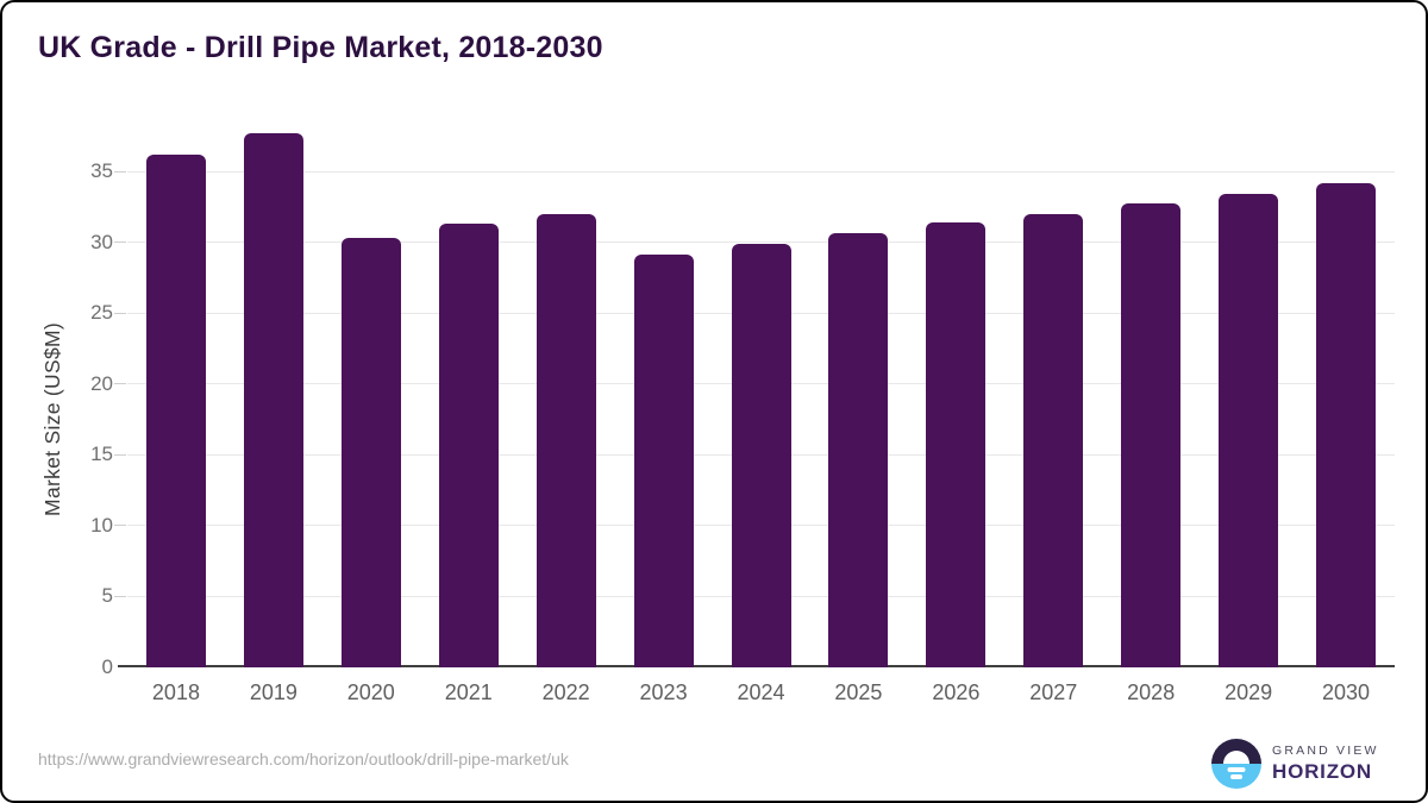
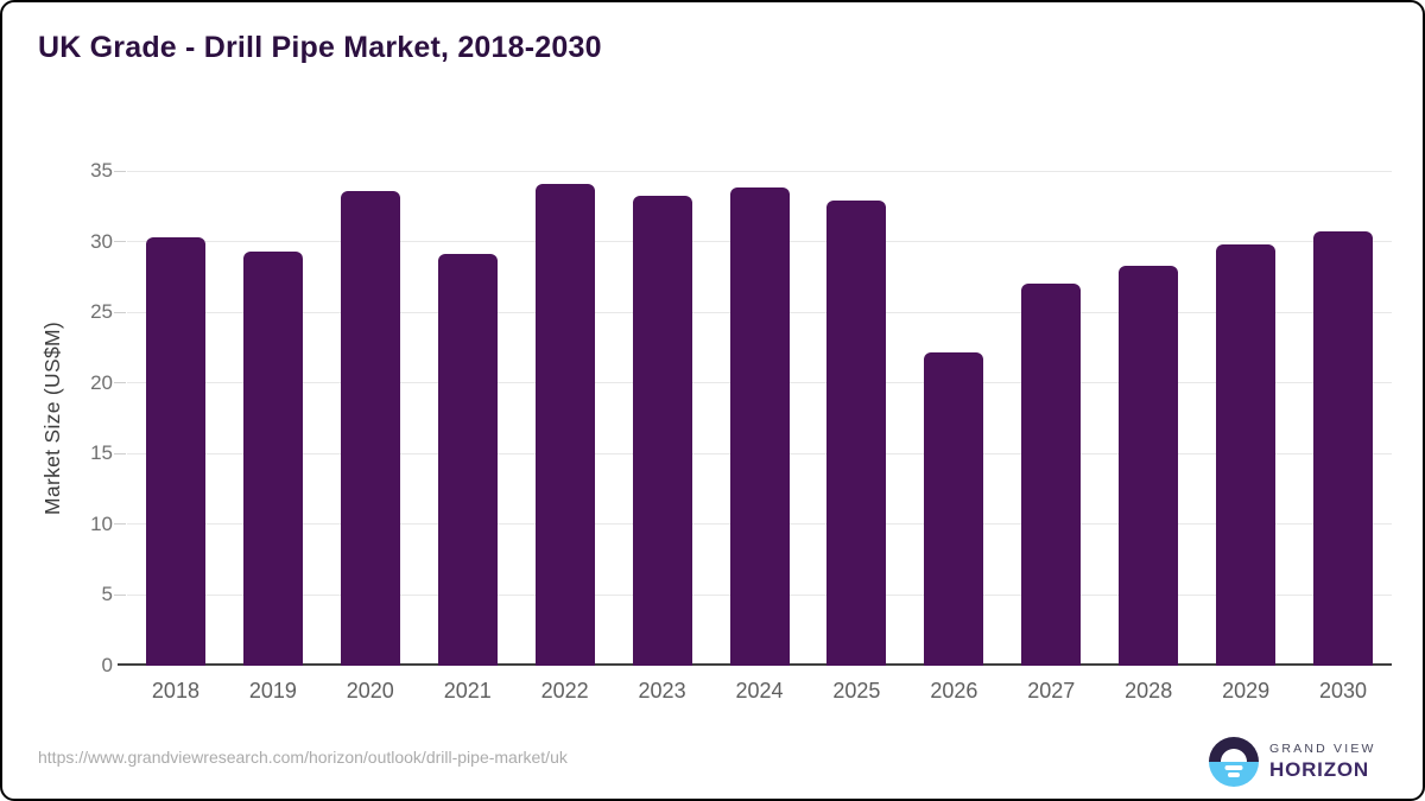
2018: 36.2 -> 30.3
2019: 37.7 -> 29.3
2020: 30.3 -> 33.6
2021: 31.3 -> 29.1
2022: 32.0 -> 34.1
2023: 29.1 -> 33.2
2024: 29.9 -> 33.8
2025: 30.6 -> 32.9
2026: 31.4 -> 22.2
2027: 32.0 -> 27.0
2028: 32.7 -> 28.3
2029: 33.4 -> 29.8
2030: 34.2 -> 30.7
